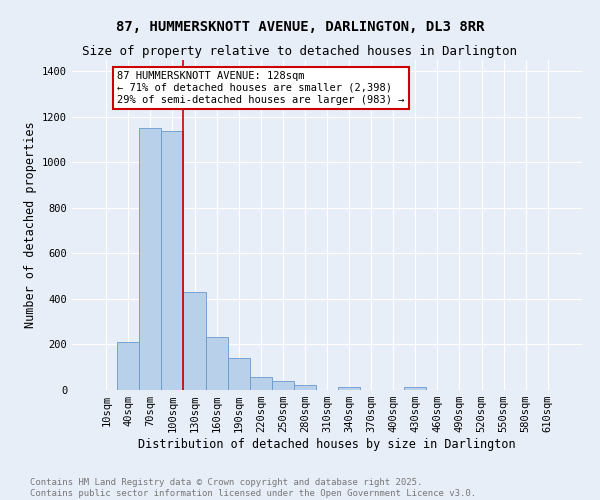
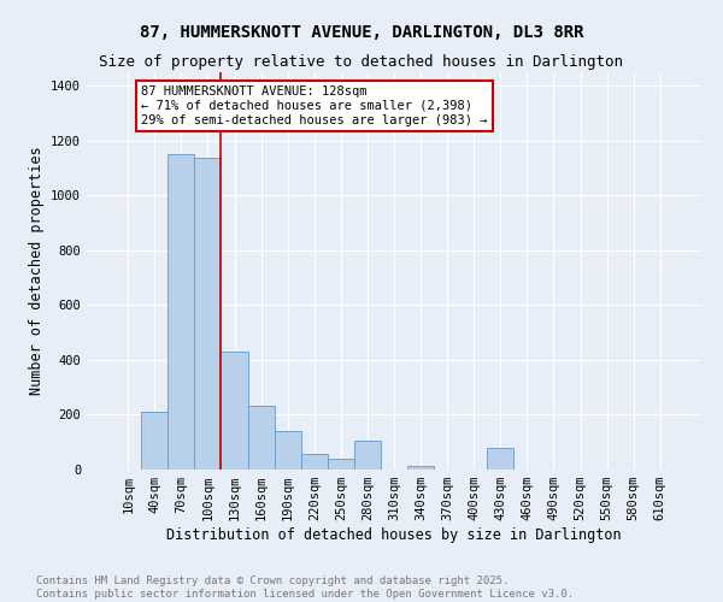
280sqm: 20 -> 105
430sqm: 15 -> 80
